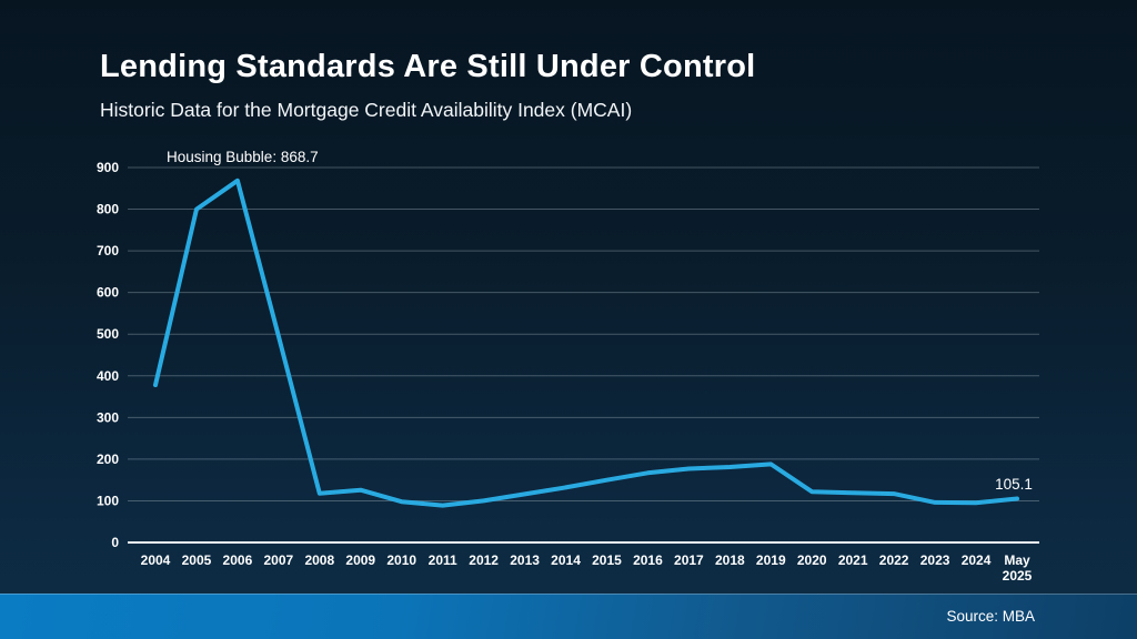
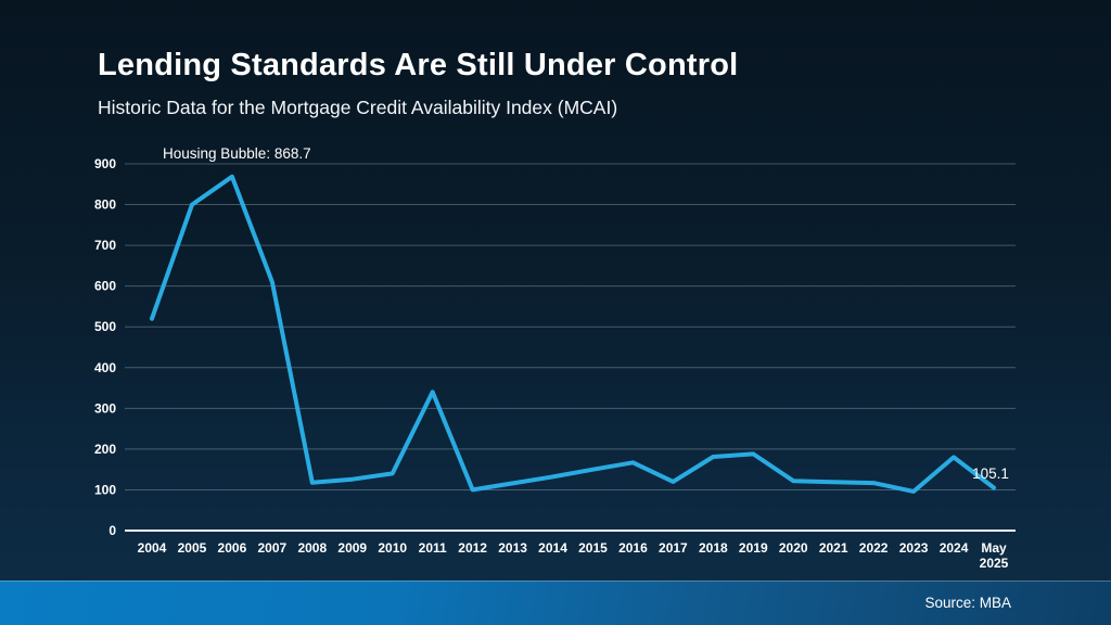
2004: 380 -> 520
2007: 500 -> 610
2010: 100 -> 140
2011: 90 -> 340
2017: 180 -> 120
2024: 100 -> 180
